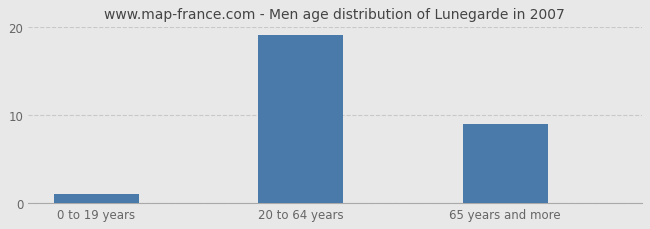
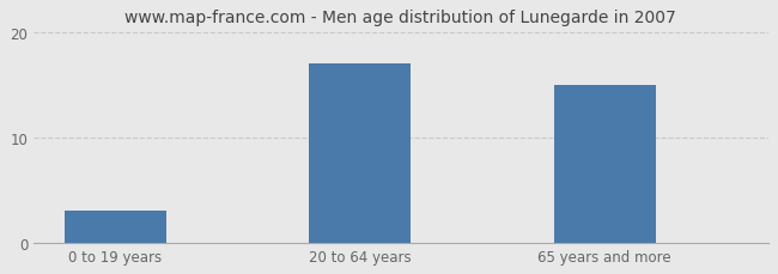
0 to 19 years: 1 -> 3
20 to 64 years: 19 -> 17
65 years and more: 9 -> 15
